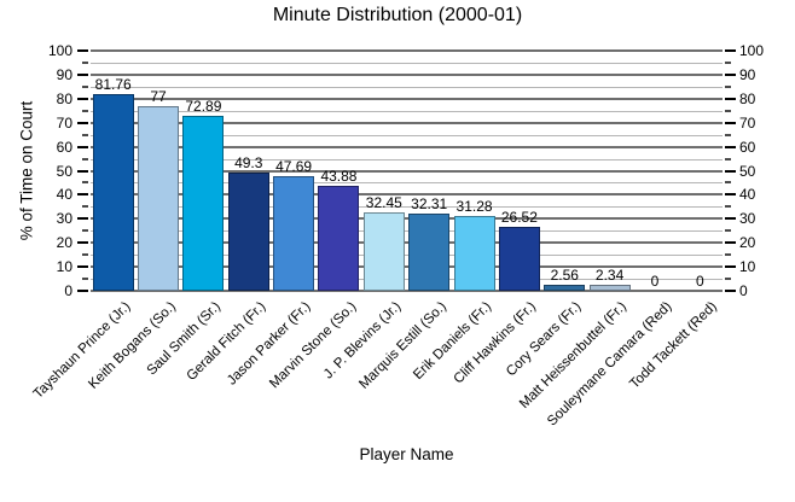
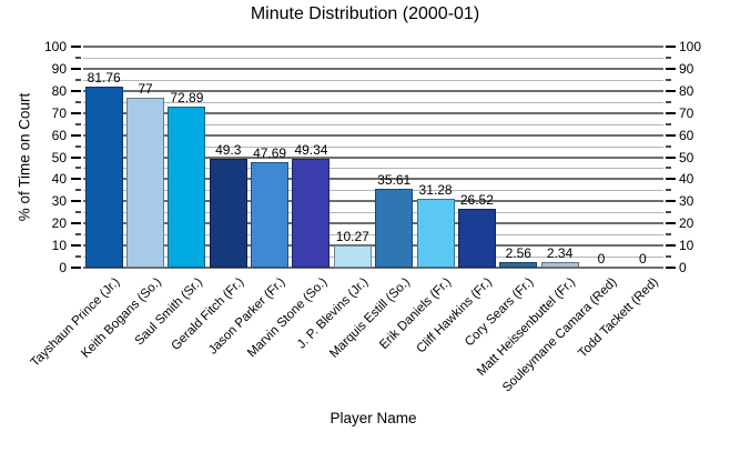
Marvin Stone (So.): 43.88 -> 49.34
J. P. Blevins (Jr.): 32.45 -> 10.27
Marquis Estill (So.): 32.31 -> 35.61
